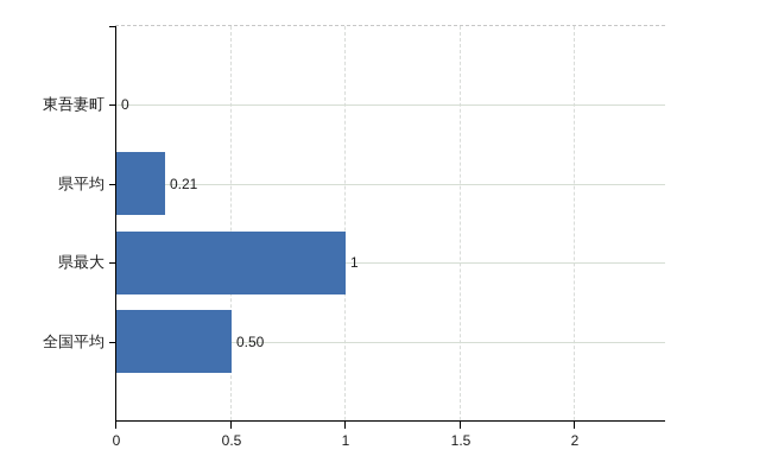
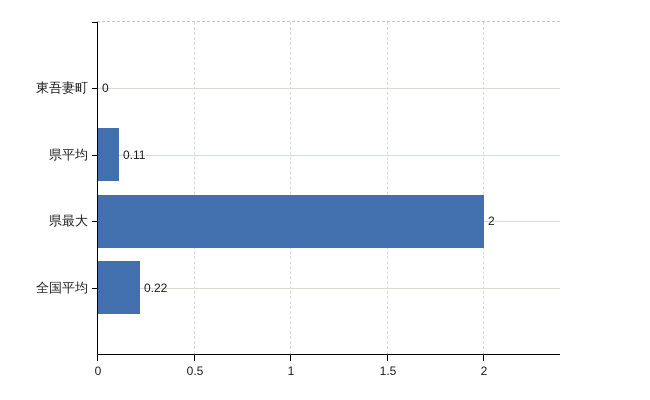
県平均: 0.21 -> 0.11
県最大: 1 -> 2
全国平均: 0.50 -> 0.22
